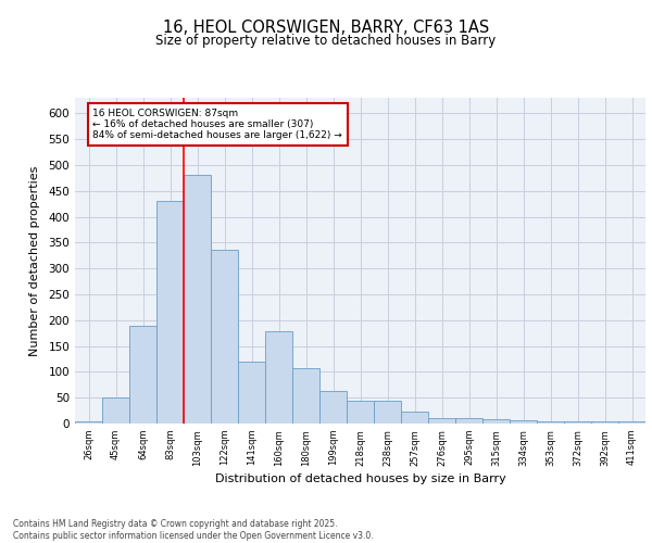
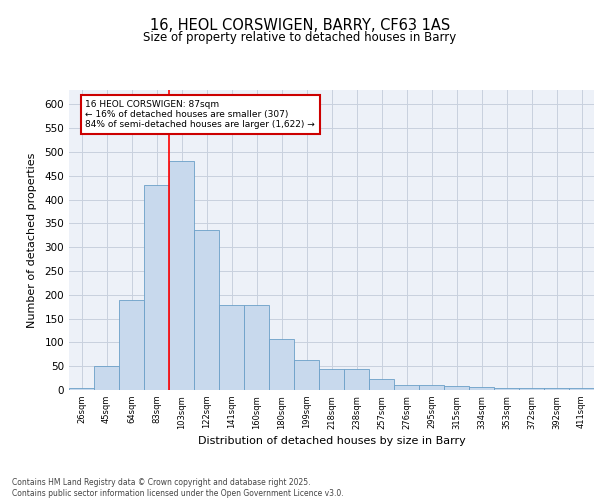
141sqm: 120 -> 178
